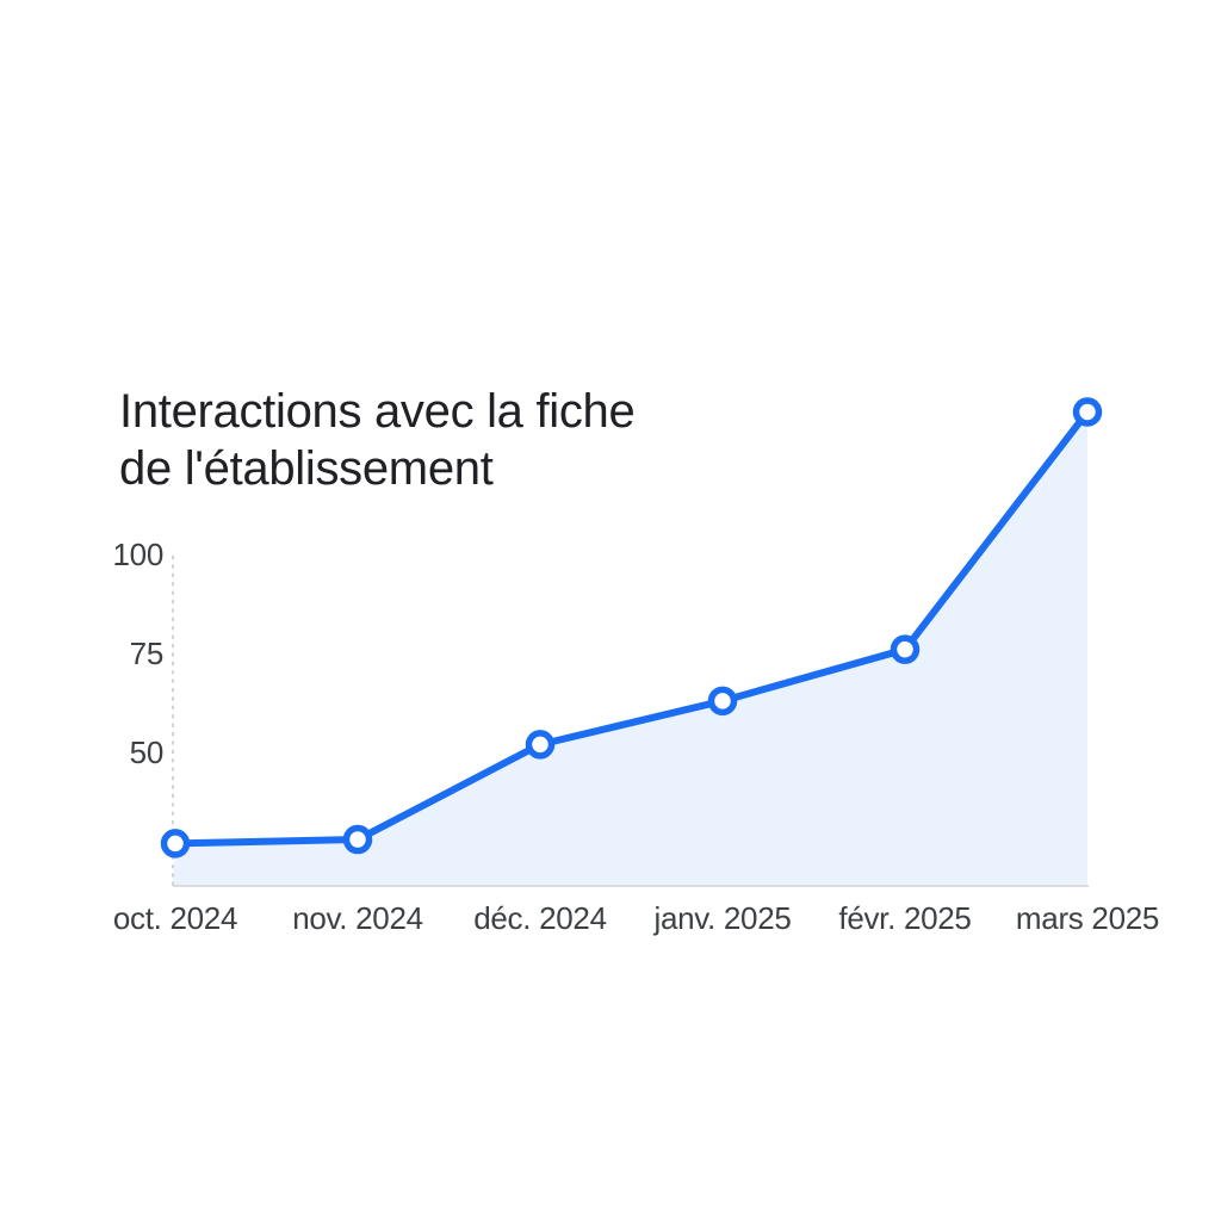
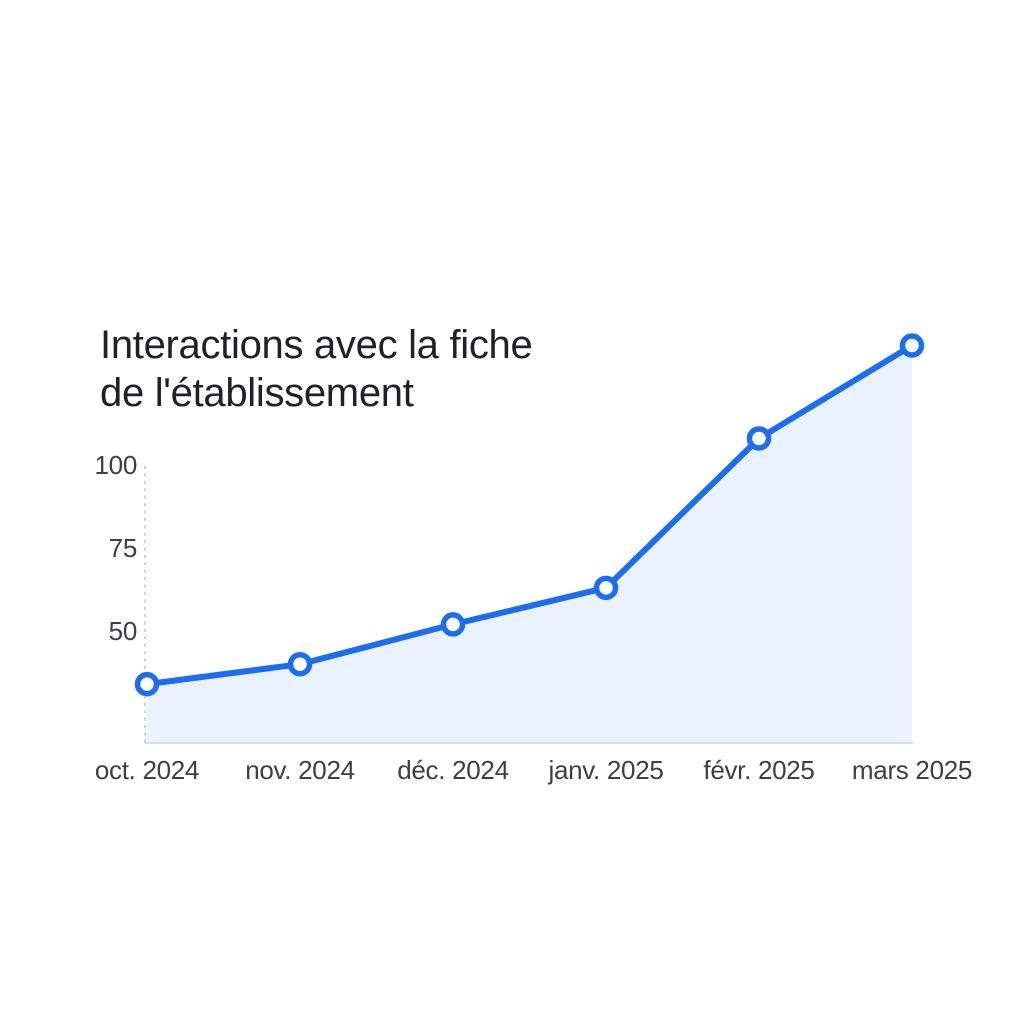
oct. 2024: 27 -> 34
nov. 2024: 28 -> 40
févr. 2025: 76 -> 108
